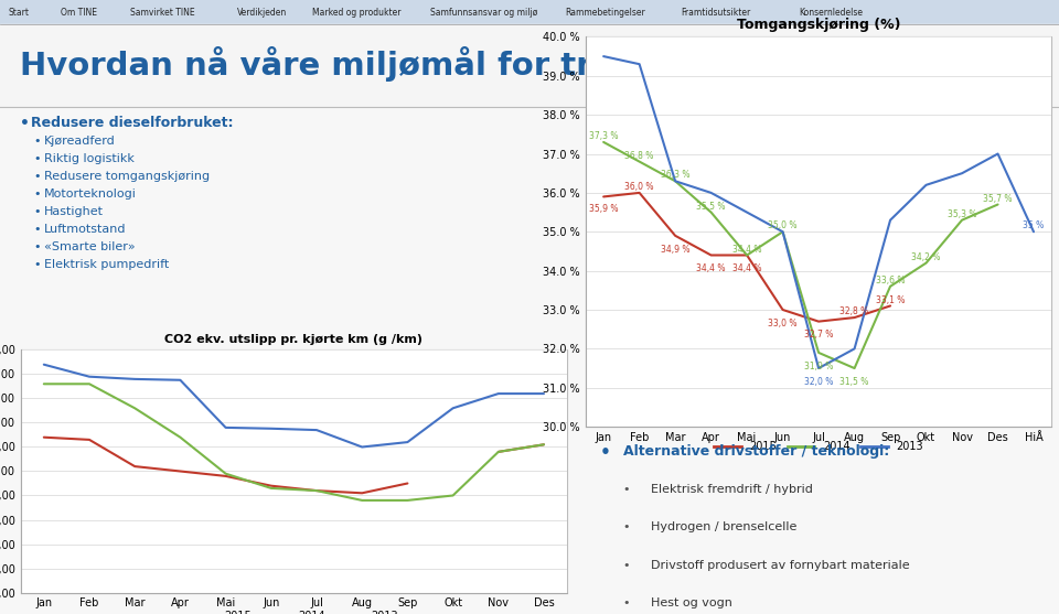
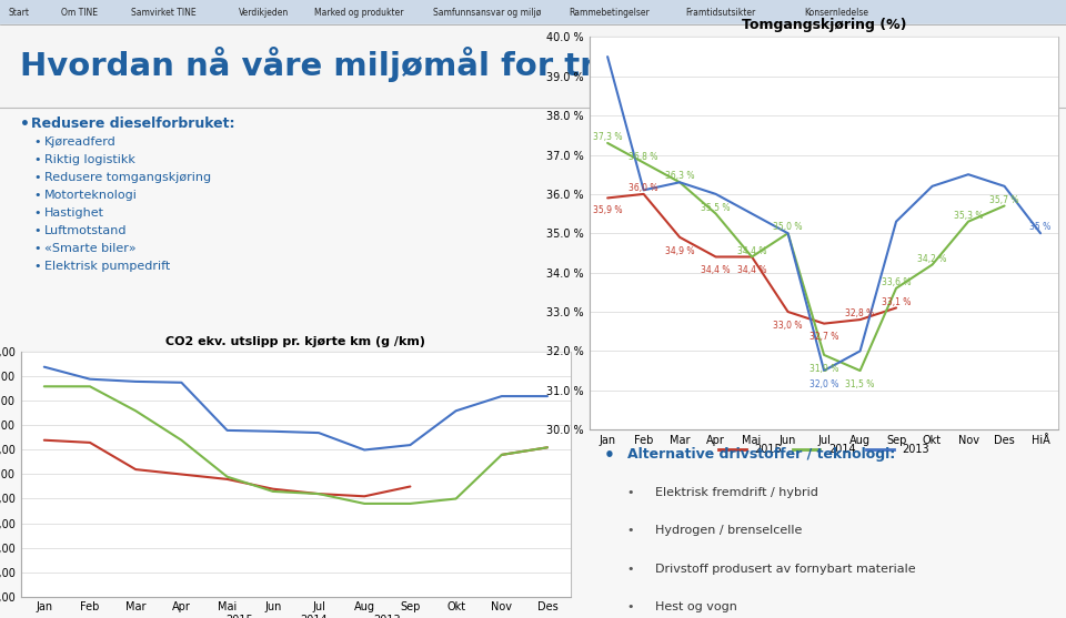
Tomgangskjøring (%)/2013/Feb: 39.3 % -> 36.1 %
Tomgangskjøring (%)/2013/Des: 37.0 % -> 36.2 %
